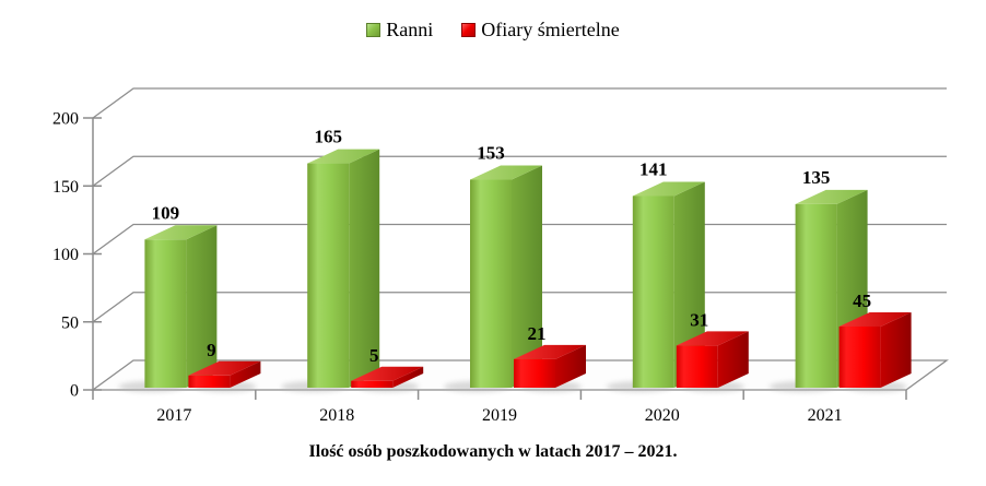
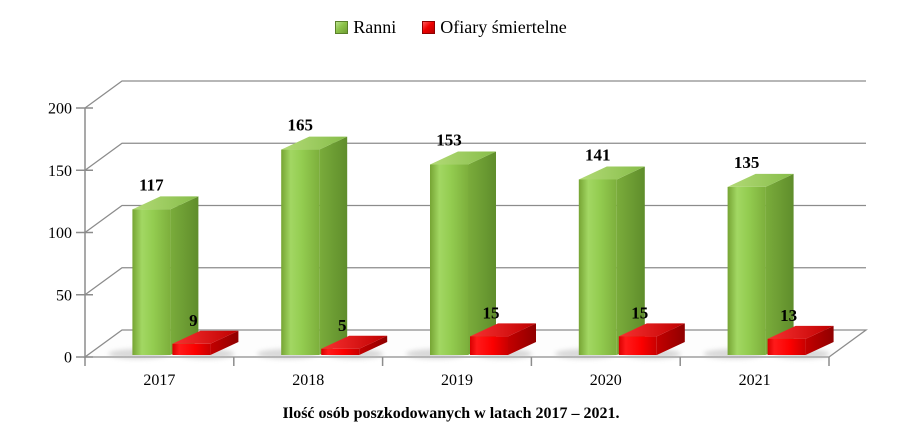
Ranni/2017: 109 -> 117
Ofiary śmiertelne/2019: 21 -> 15
Ofiary śmiertelne/2020: 31 -> 15
Ofiary śmiertelne/2021: 45 -> 13
